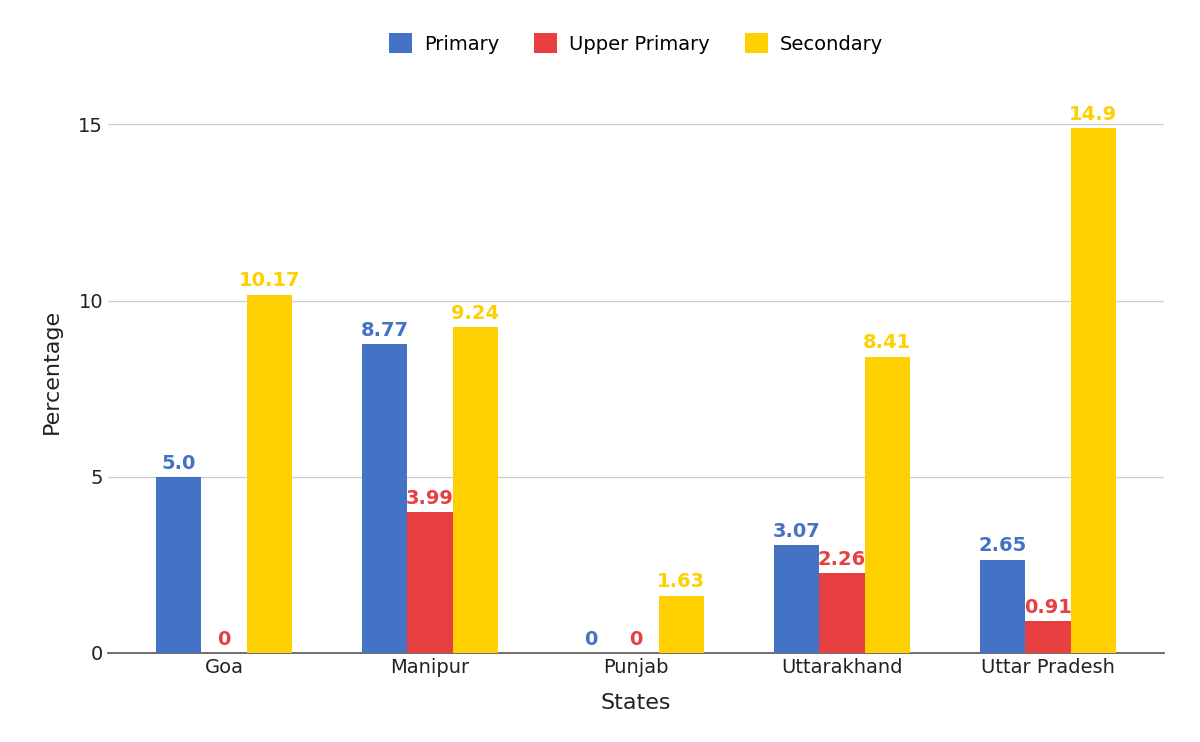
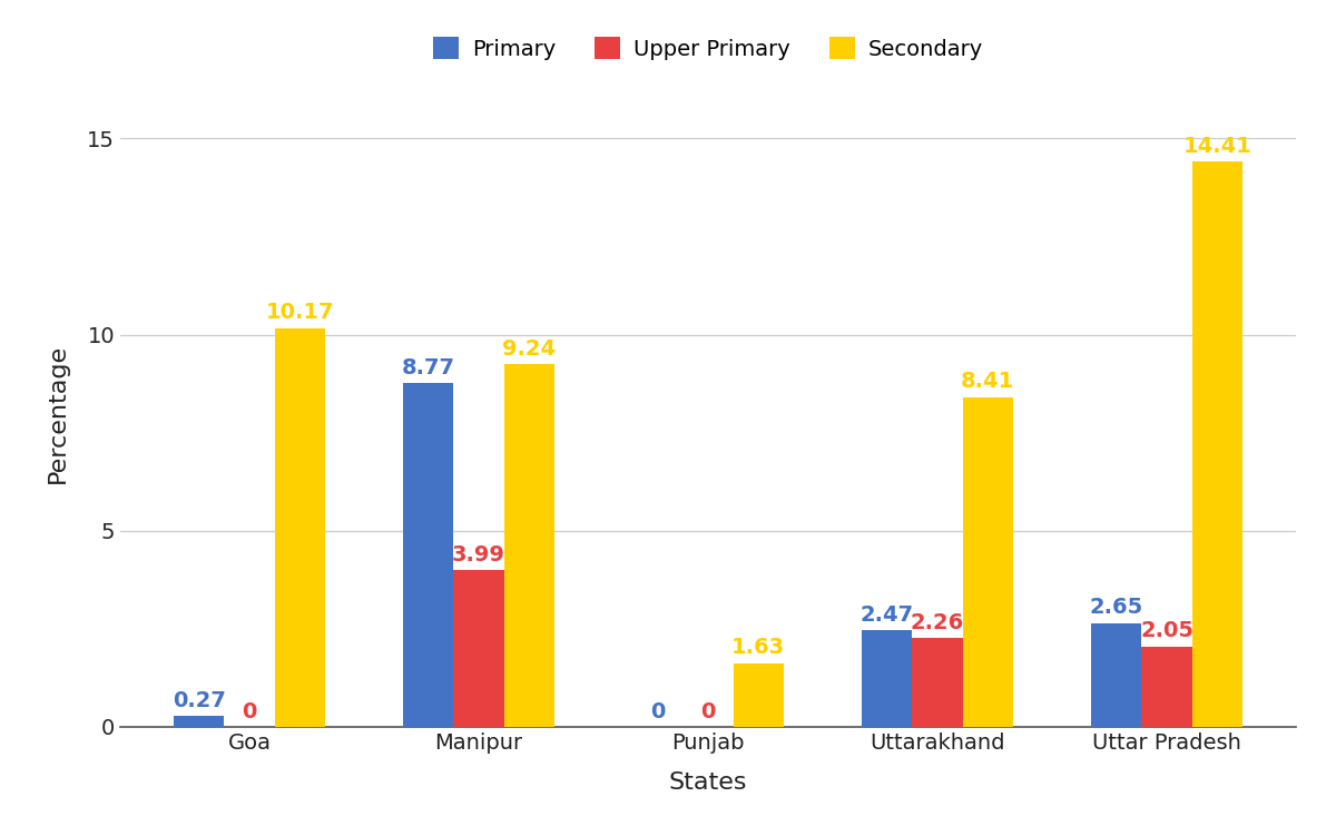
Primary/Goa: 5.0 -> 0.27
Primary/Uttarakhand: 3.07 -> 2.47
Upper Primary/Uttar Pradesh: 0.91 -> 2.05
Secondary/Uttar Pradesh: 14.9 -> 14.41
